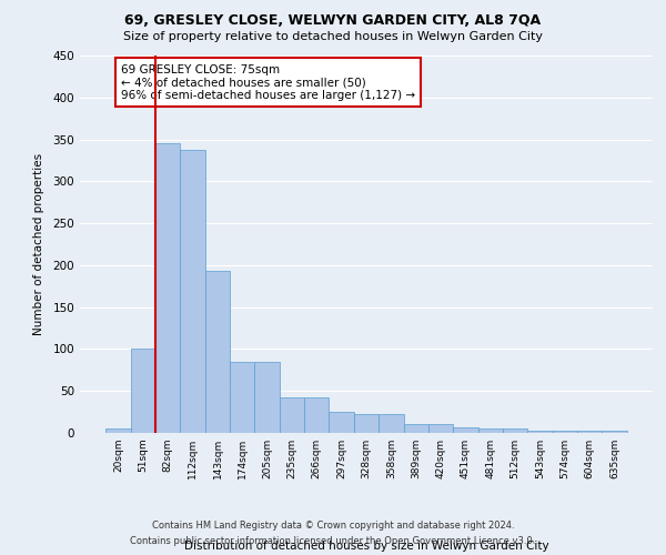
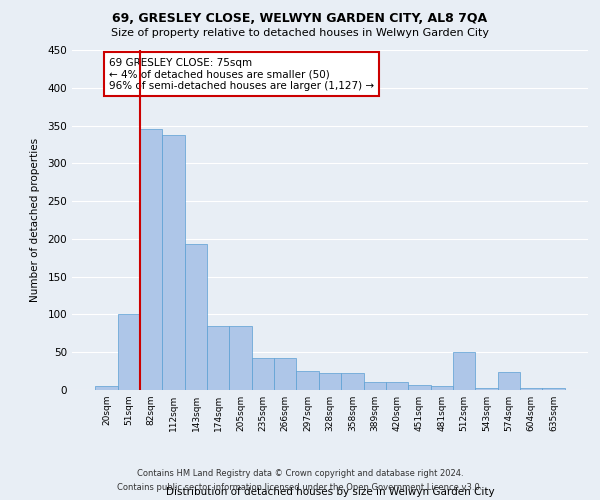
512sqm: 5 -> 50
574sqm: 3 -> 24
